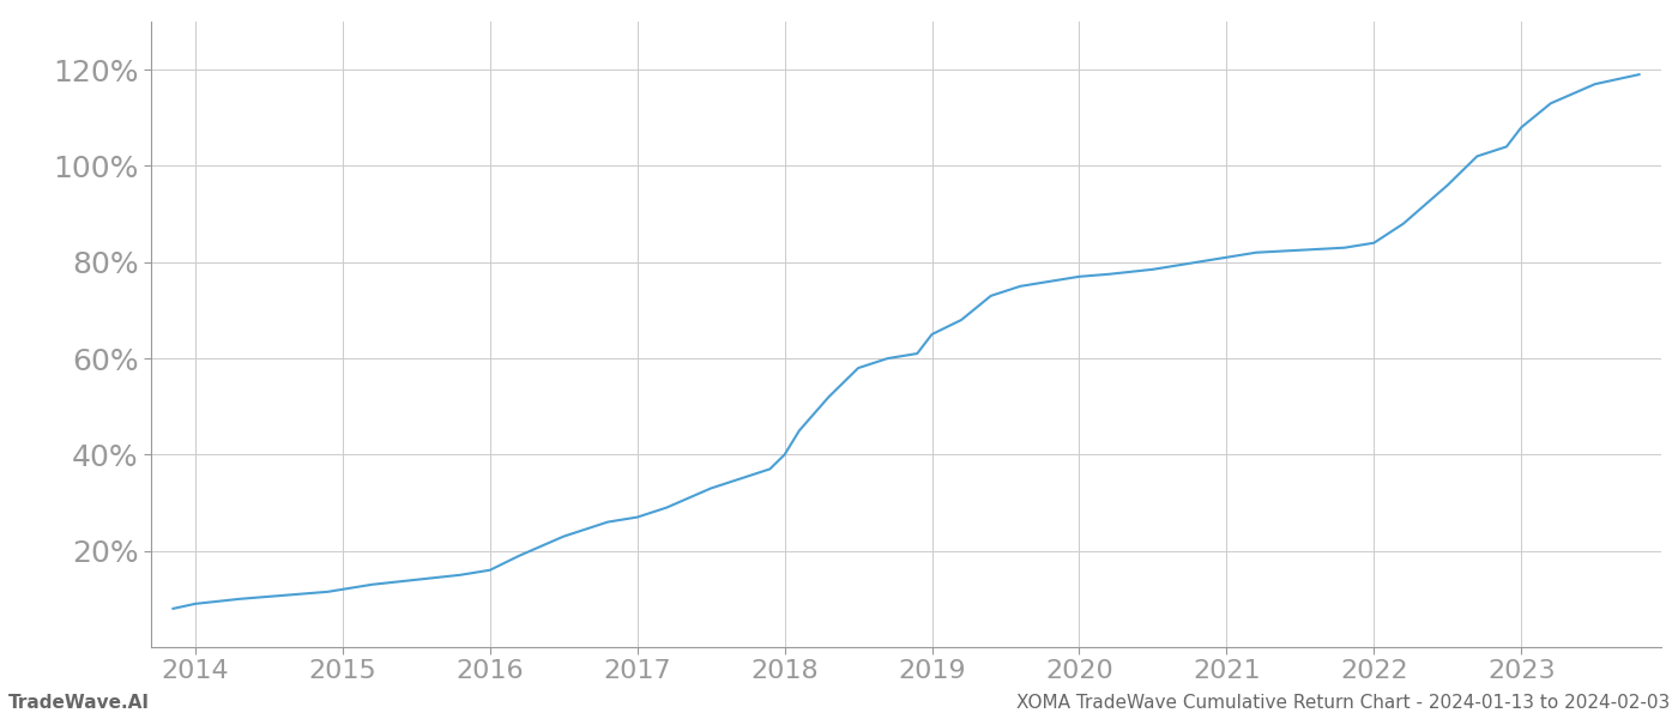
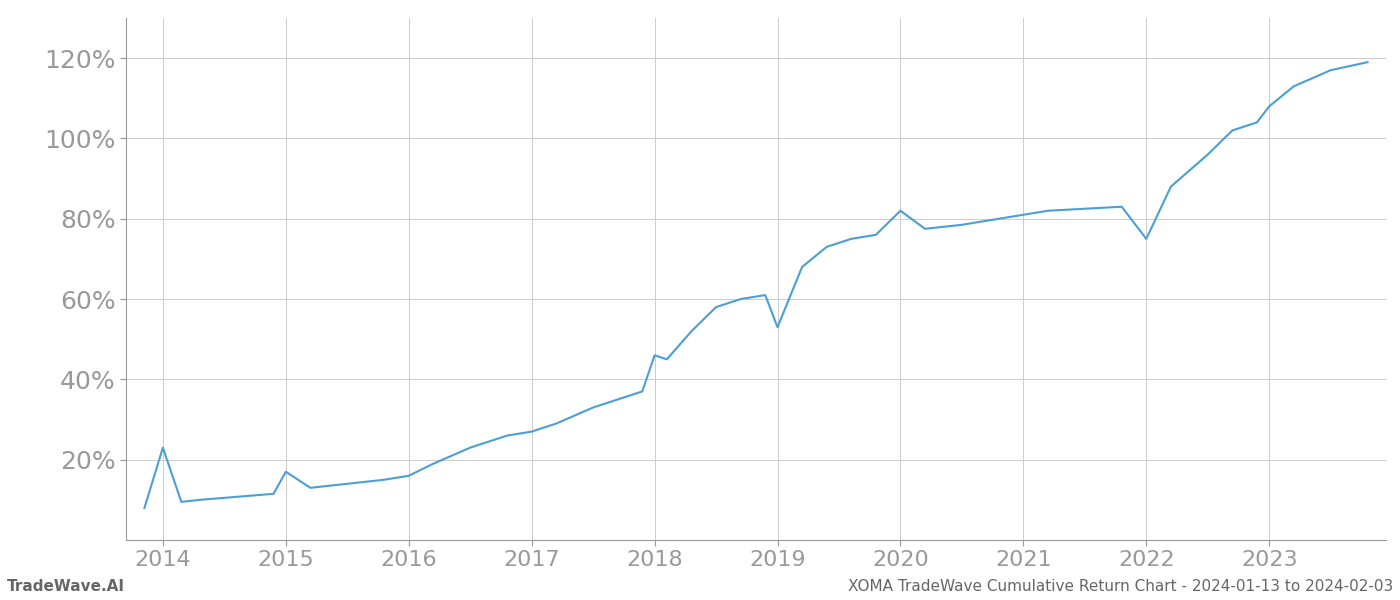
2014: 9.0% -> 23.0%
2015: 12.0% -> 17.0%
2018: 40.0% -> 46.0%
2019: 65.0% -> 53.0%
2020: 77.0% -> 82.0%
2022: 84.0% -> 75.0%
